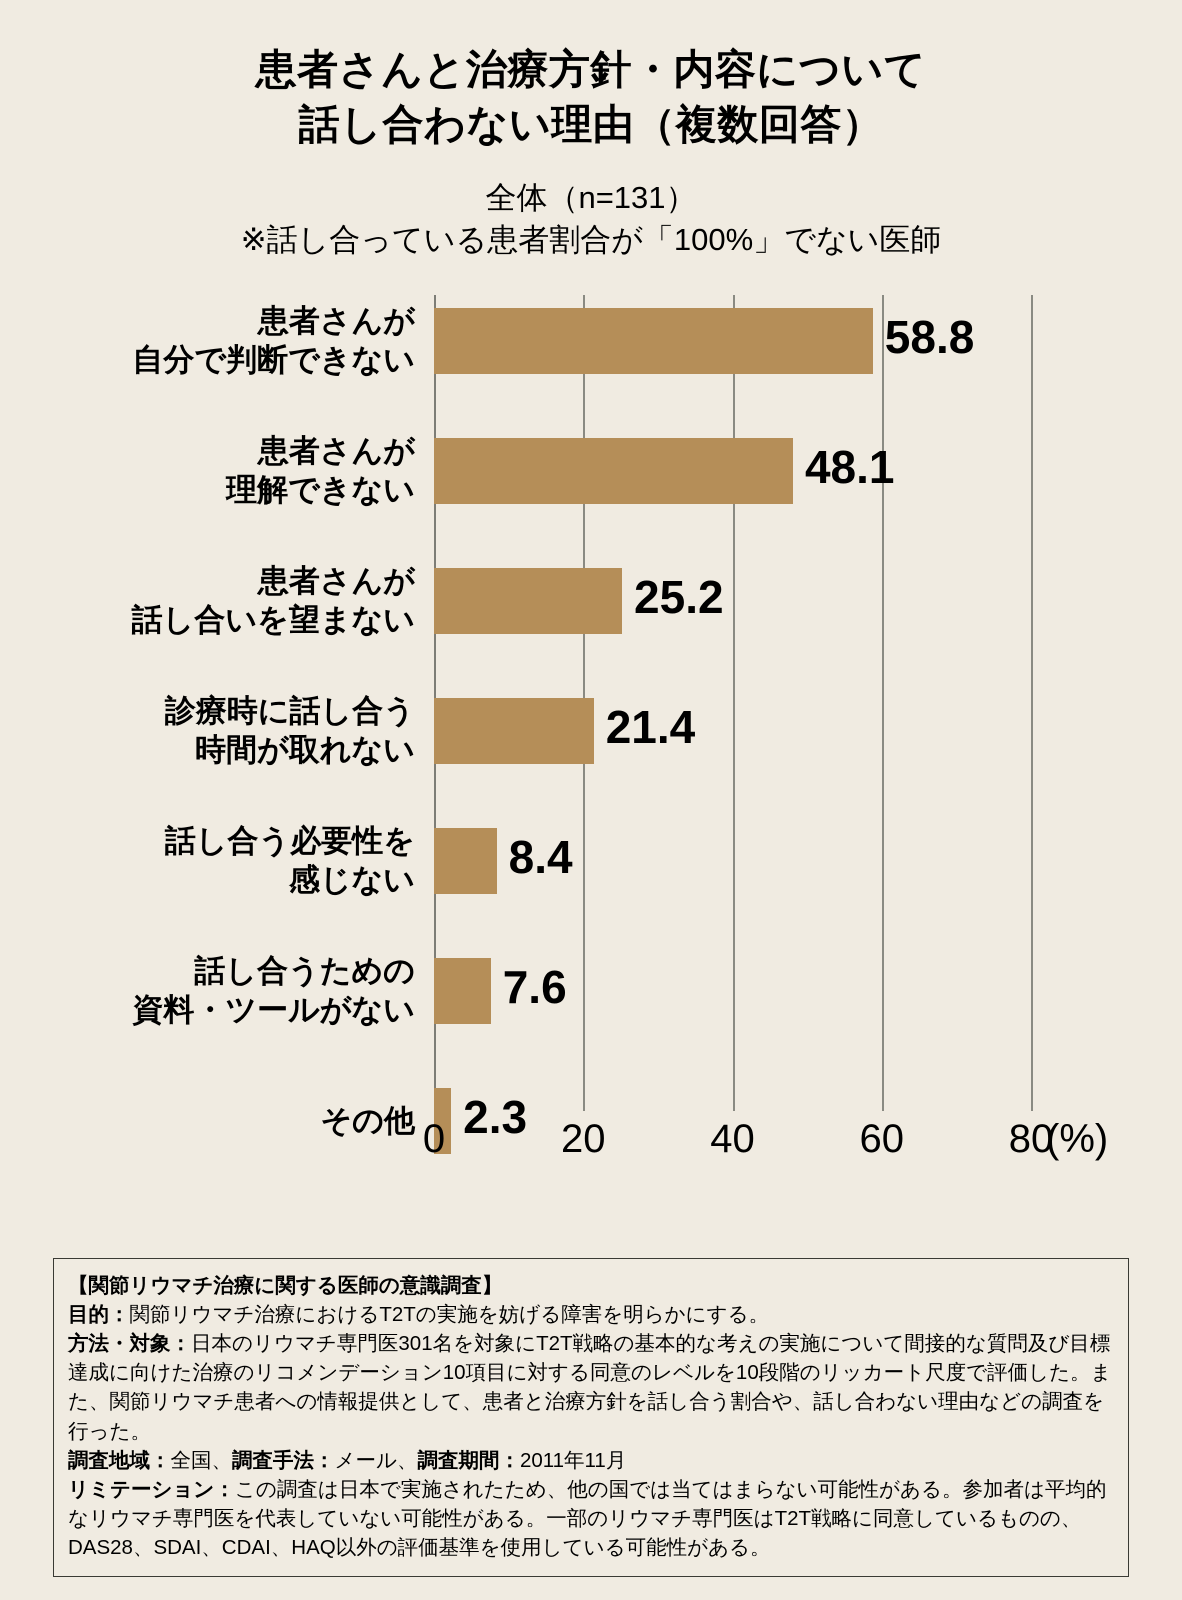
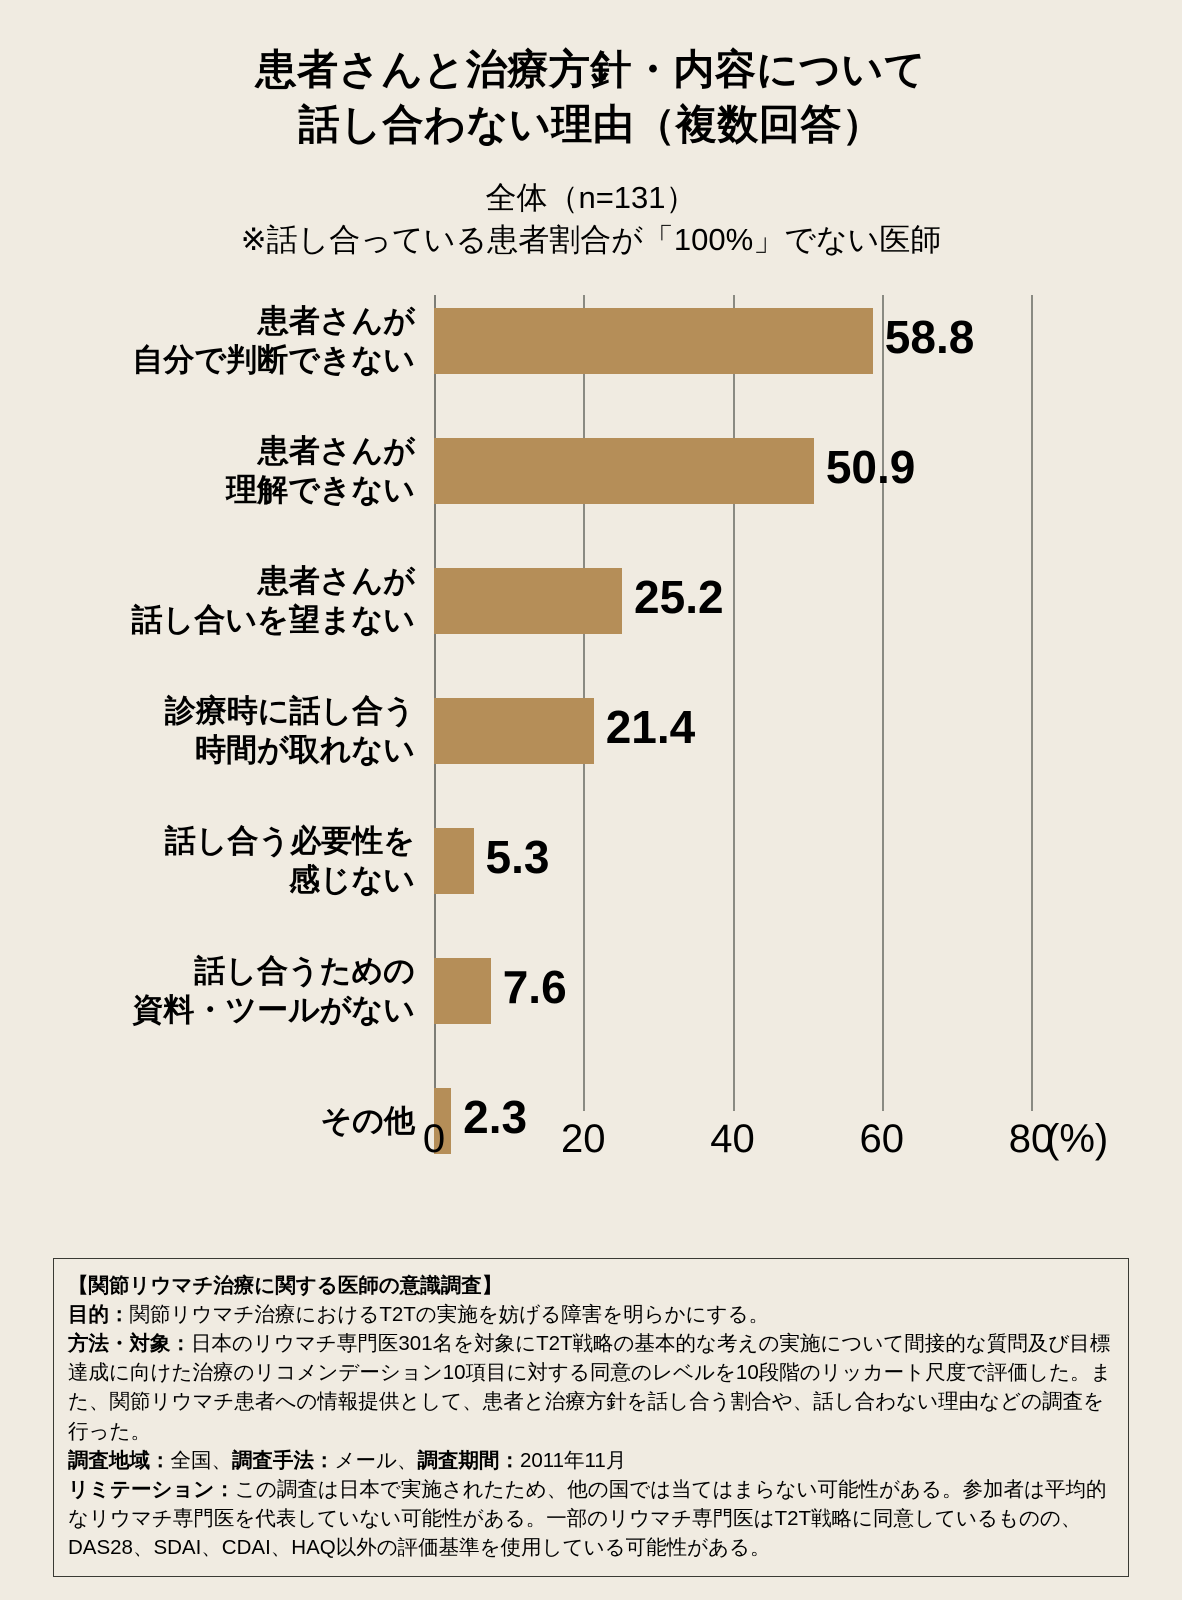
患者さんが理解できない: 48.1 -> 50.9
話し合う必要性を感じない: 8.4 -> 5.3
